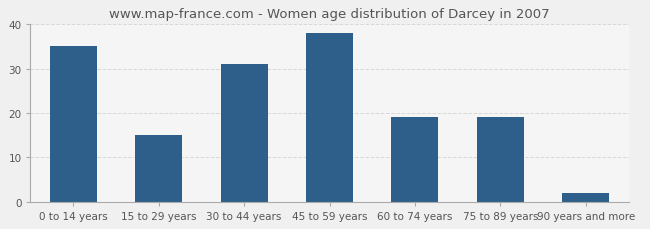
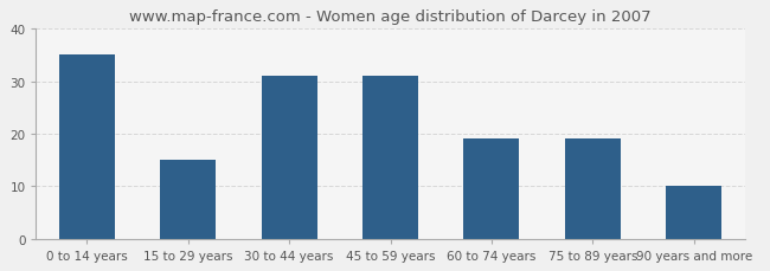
45 to 59 years: 38 -> 31
90 years and more: 2 -> 10
